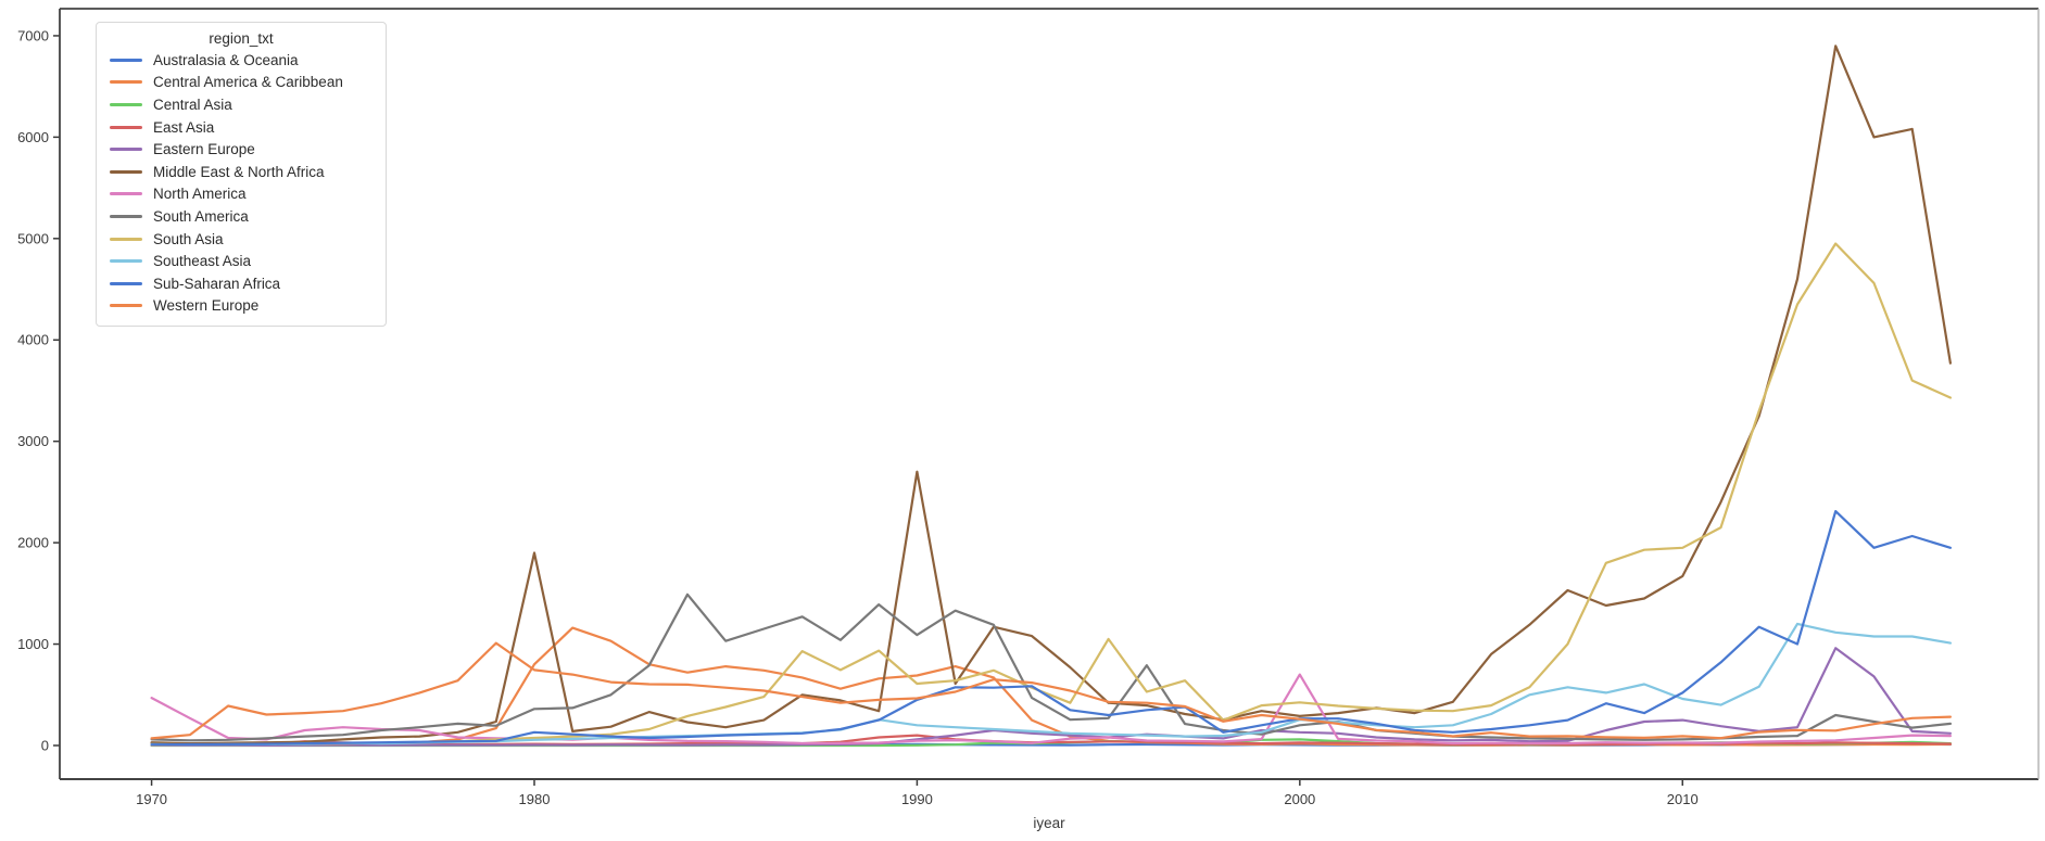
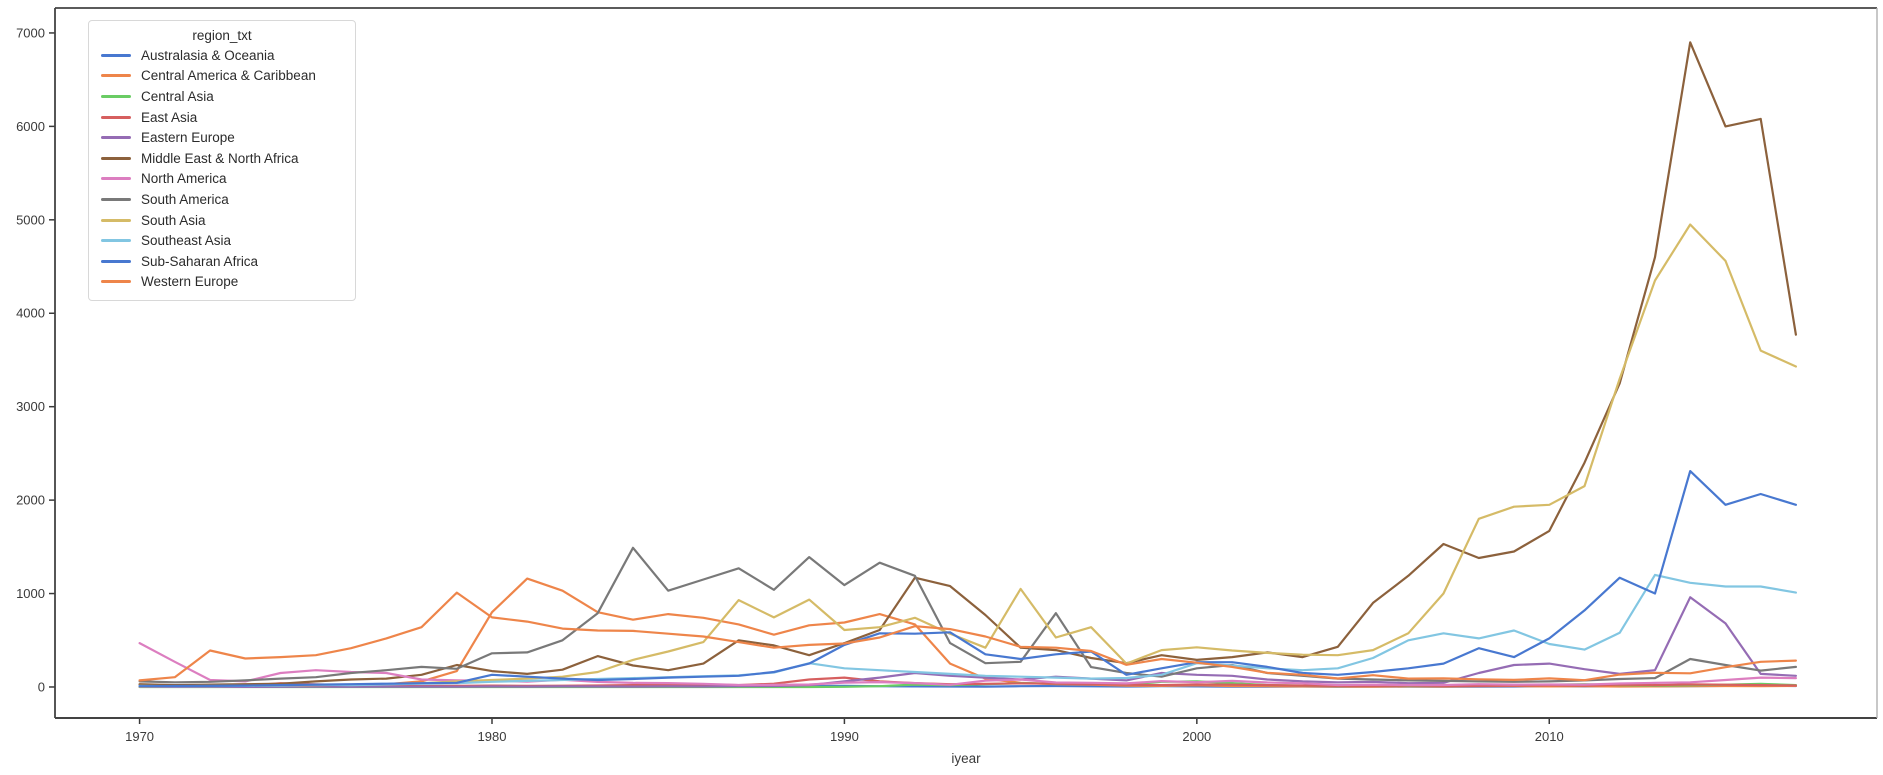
Middle East & North Africa/1980: 1900 -> 200
Middle East & North Africa/1990: 2700 -> 500
North America/2000: 700 -> 100
